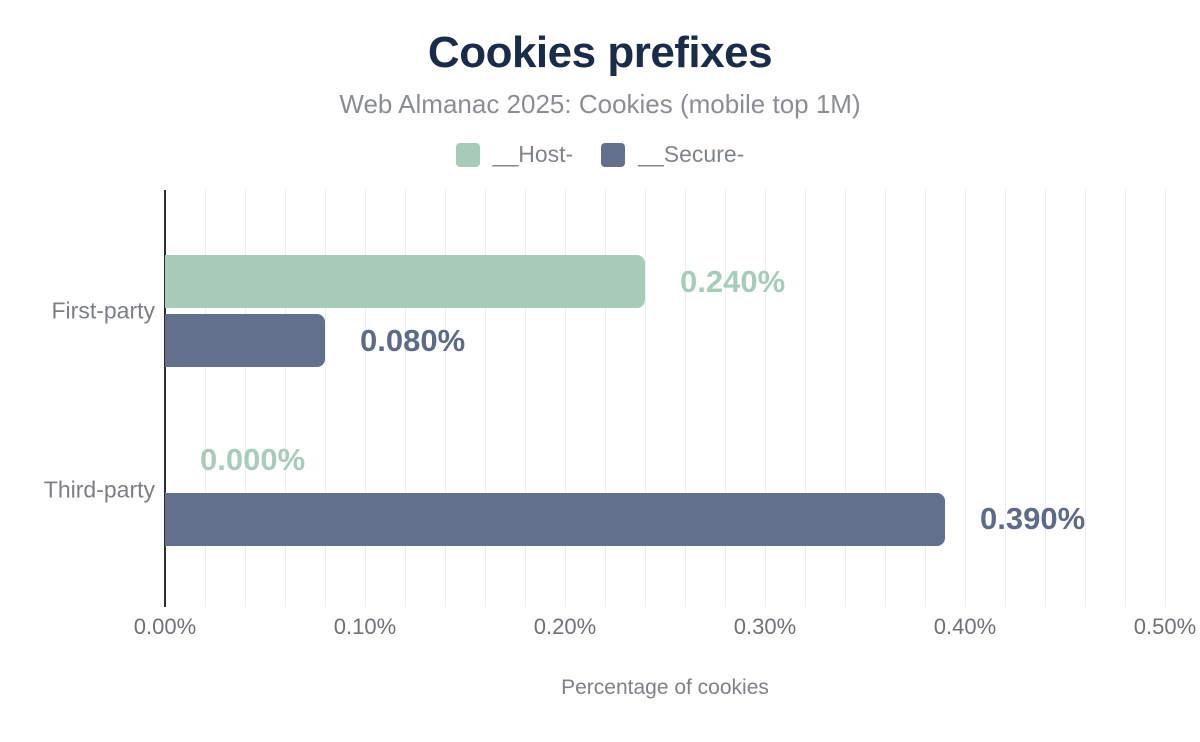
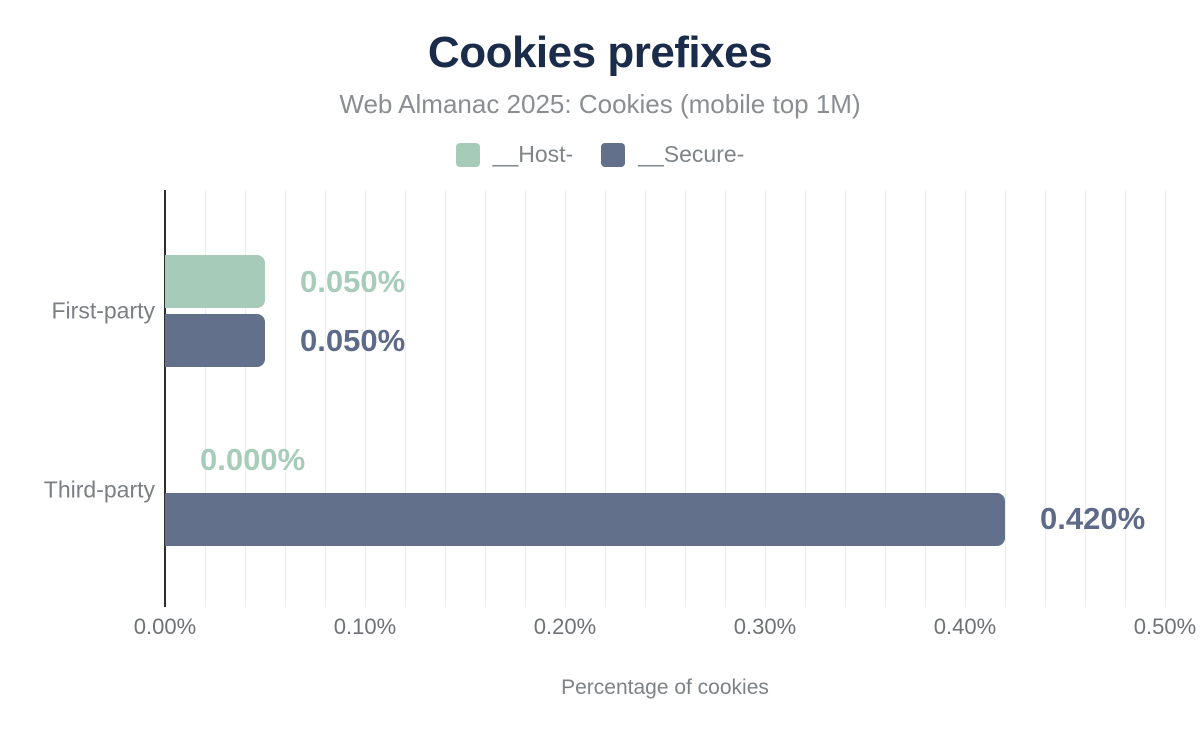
__Host-/First-party: 0.240% -> 0.050%
__Secure-/First-party: 0.080% -> 0.050%
__Secure-/Third-party: 0.390% -> 0.420%
